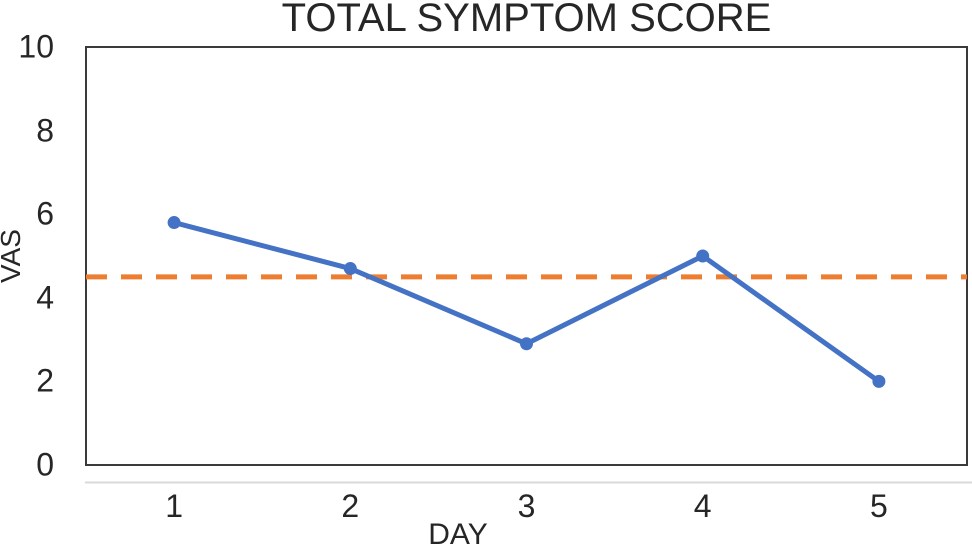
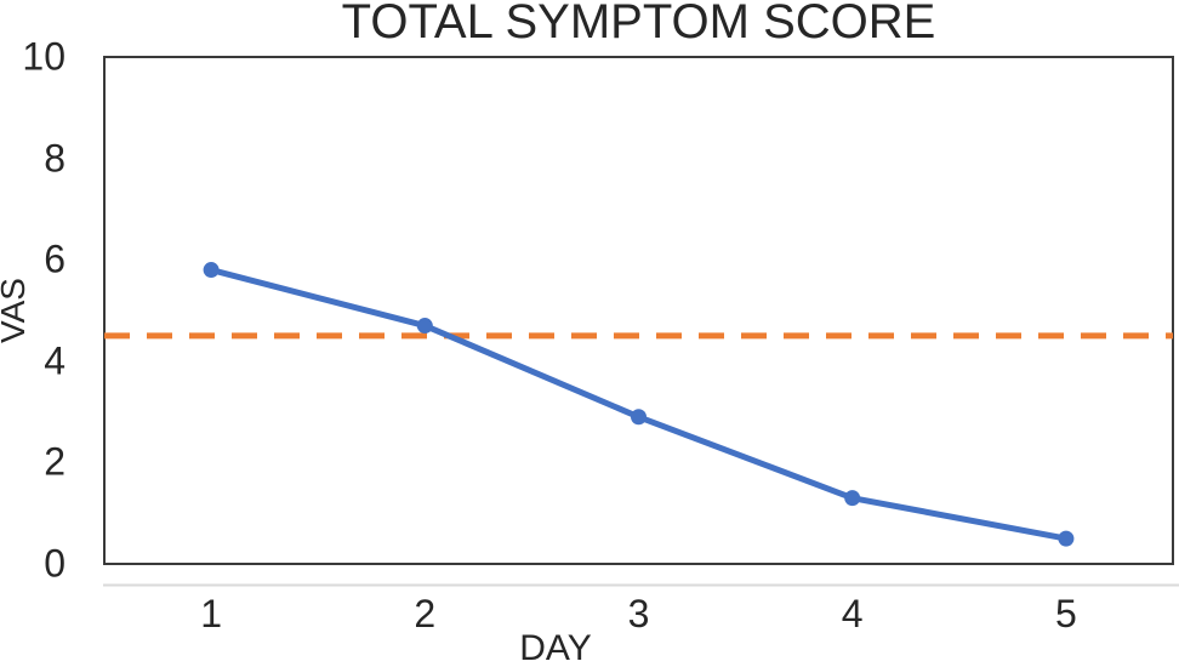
4: 5.0 -> 1.3
5: 2.0 -> 0.5
